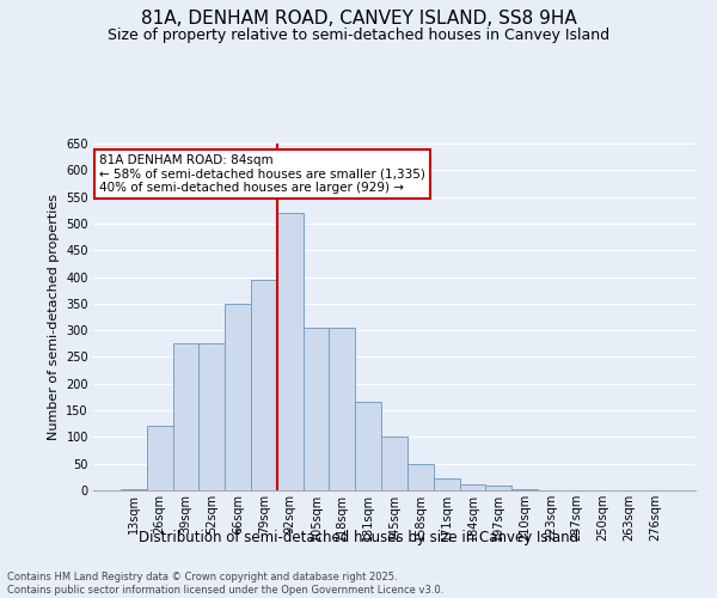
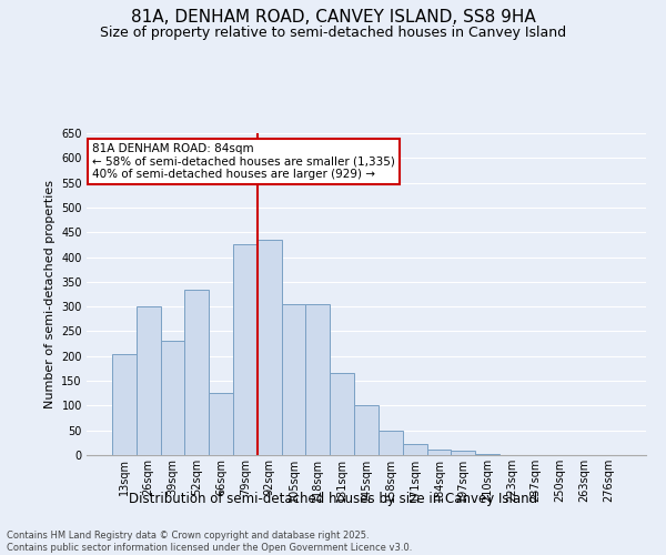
13sqm: 2 -> 205
26sqm: 120 -> 300
39sqm: 275 -> 230
52sqm: 275 -> 335
66sqm: 350 -> 125
79sqm: 395 -> 425
92sqm: 520 -> 435
